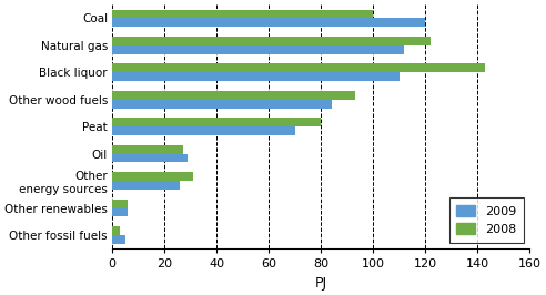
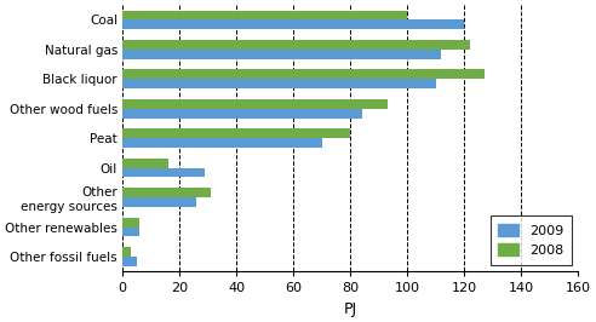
2008/Black liquor: 143 -> 127
2008/Oil: 27 -> 16
